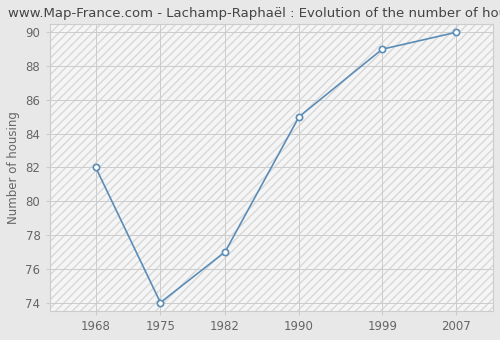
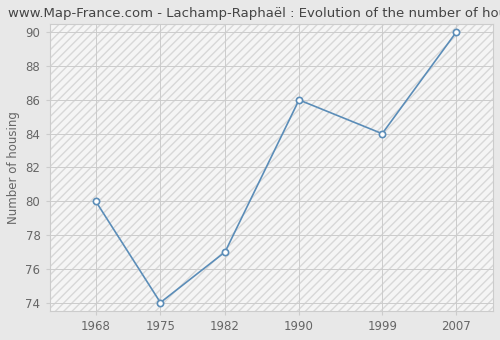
1968: 82 -> 80
1990: 85 -> 86
1999: 89 -> 84
